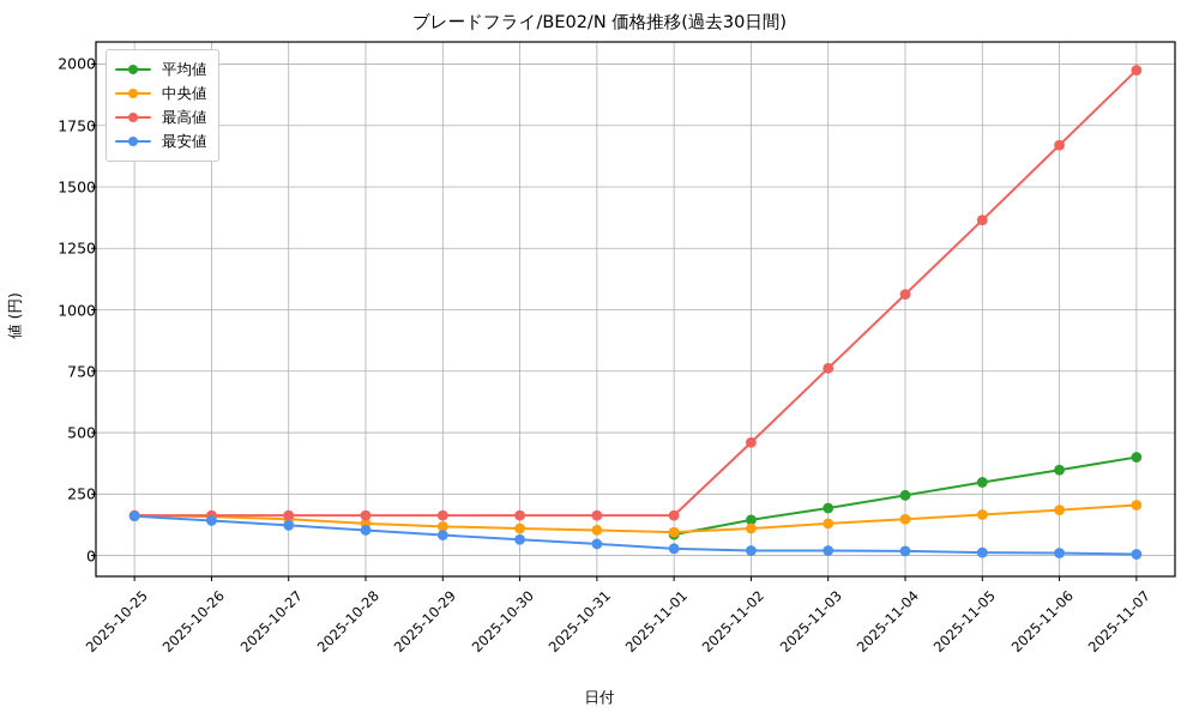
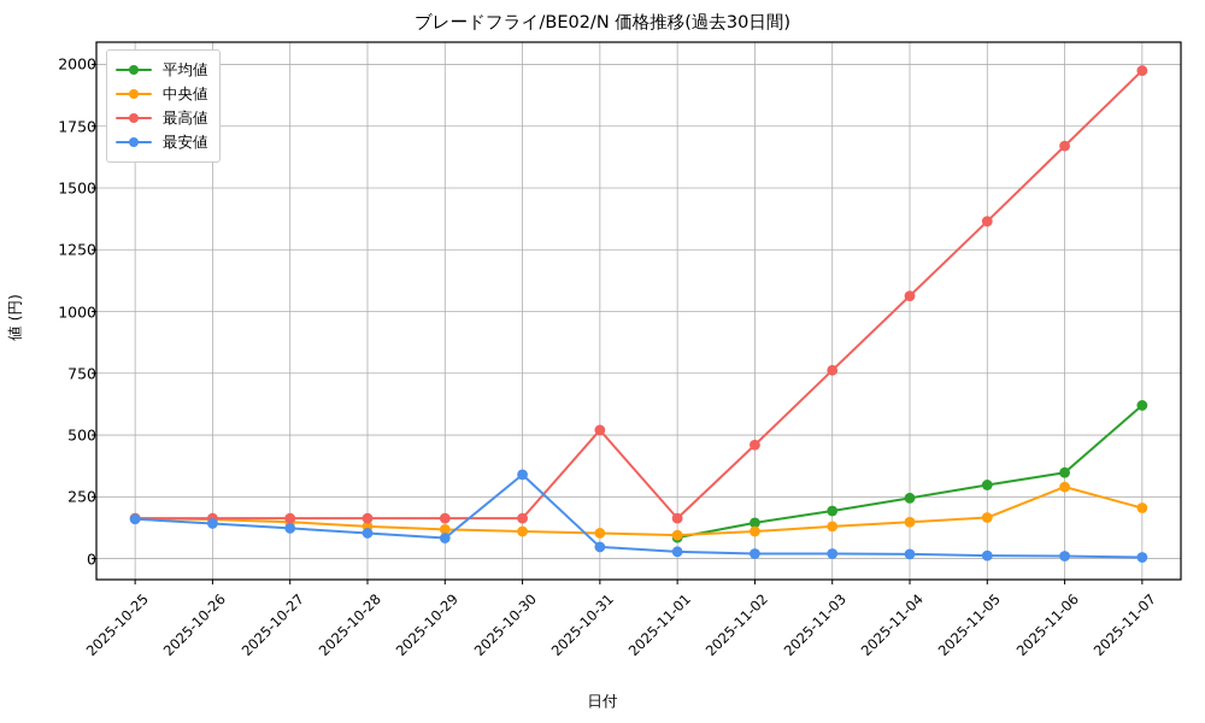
最安値/2025-10-30: 60 -> 340
最高値/2025-10-31: 160 -> 520
中央値/2025-11-06: 180 -> 290
平均値/2025-11-07: 400 -> 620
